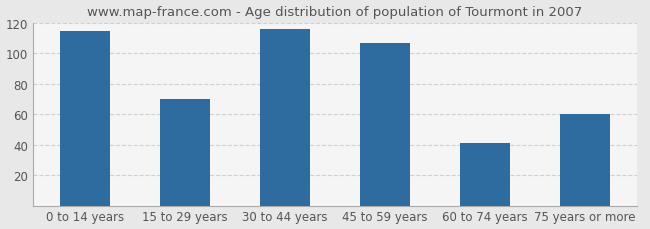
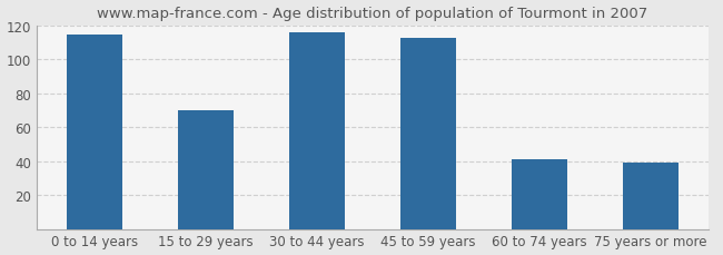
45 to 59 years: 107 -> 113
75 years or more: 60 -> 39
